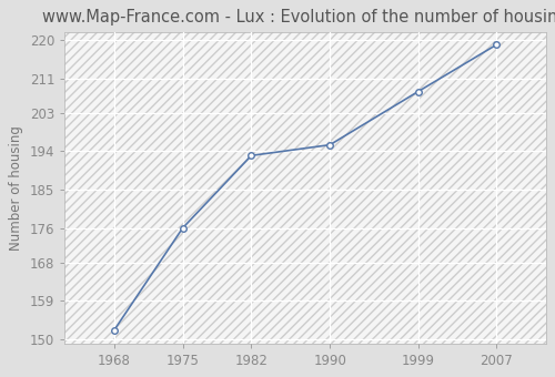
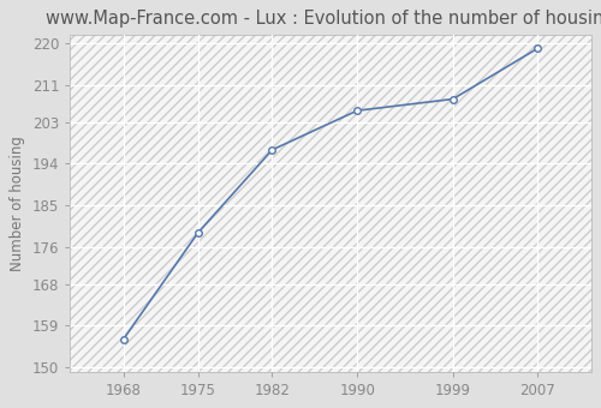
1968: 152.0 -> 156.0
1975: 176.0 -> 179.0
1982: 193.0 -> 197.0
1990: 195.5 -> 205.5
